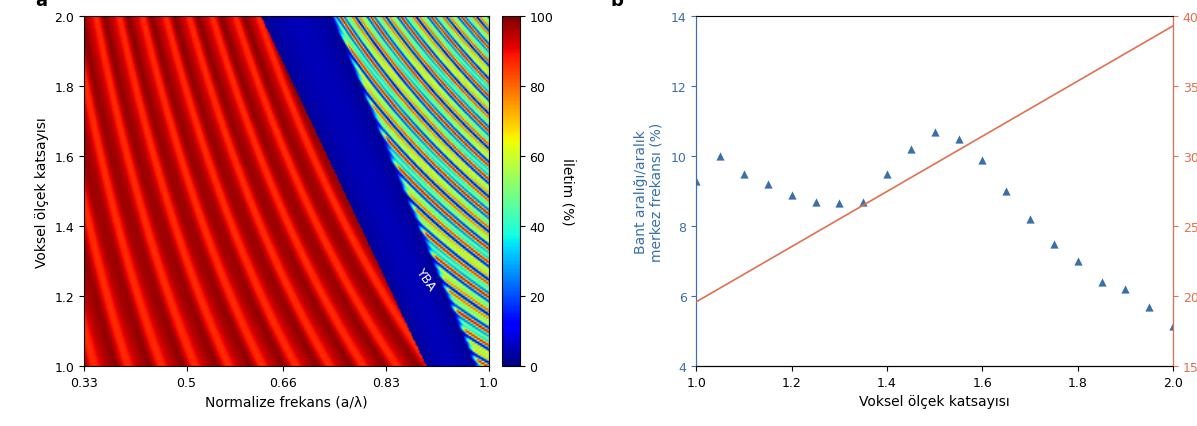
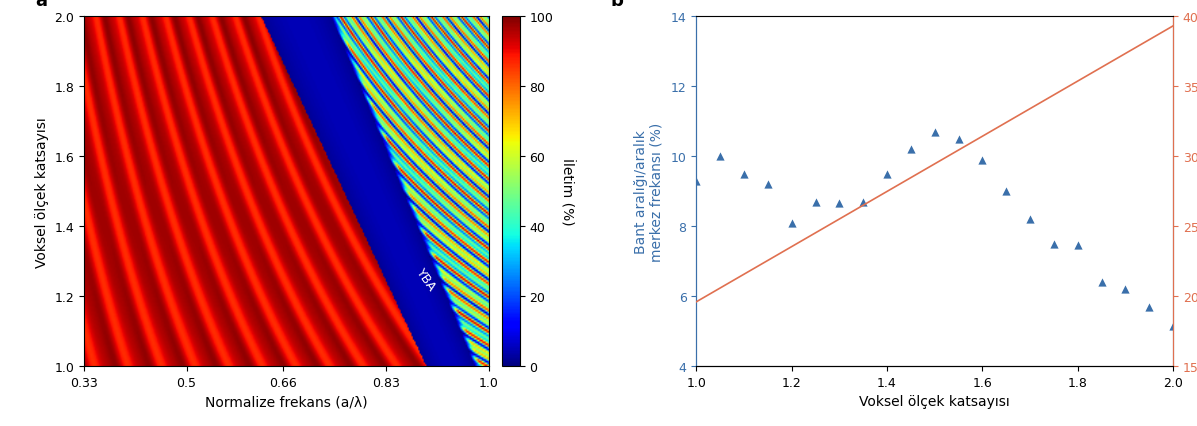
1.2: 8.90 -> 8.10
1.8: 7.00 -> 7.45
